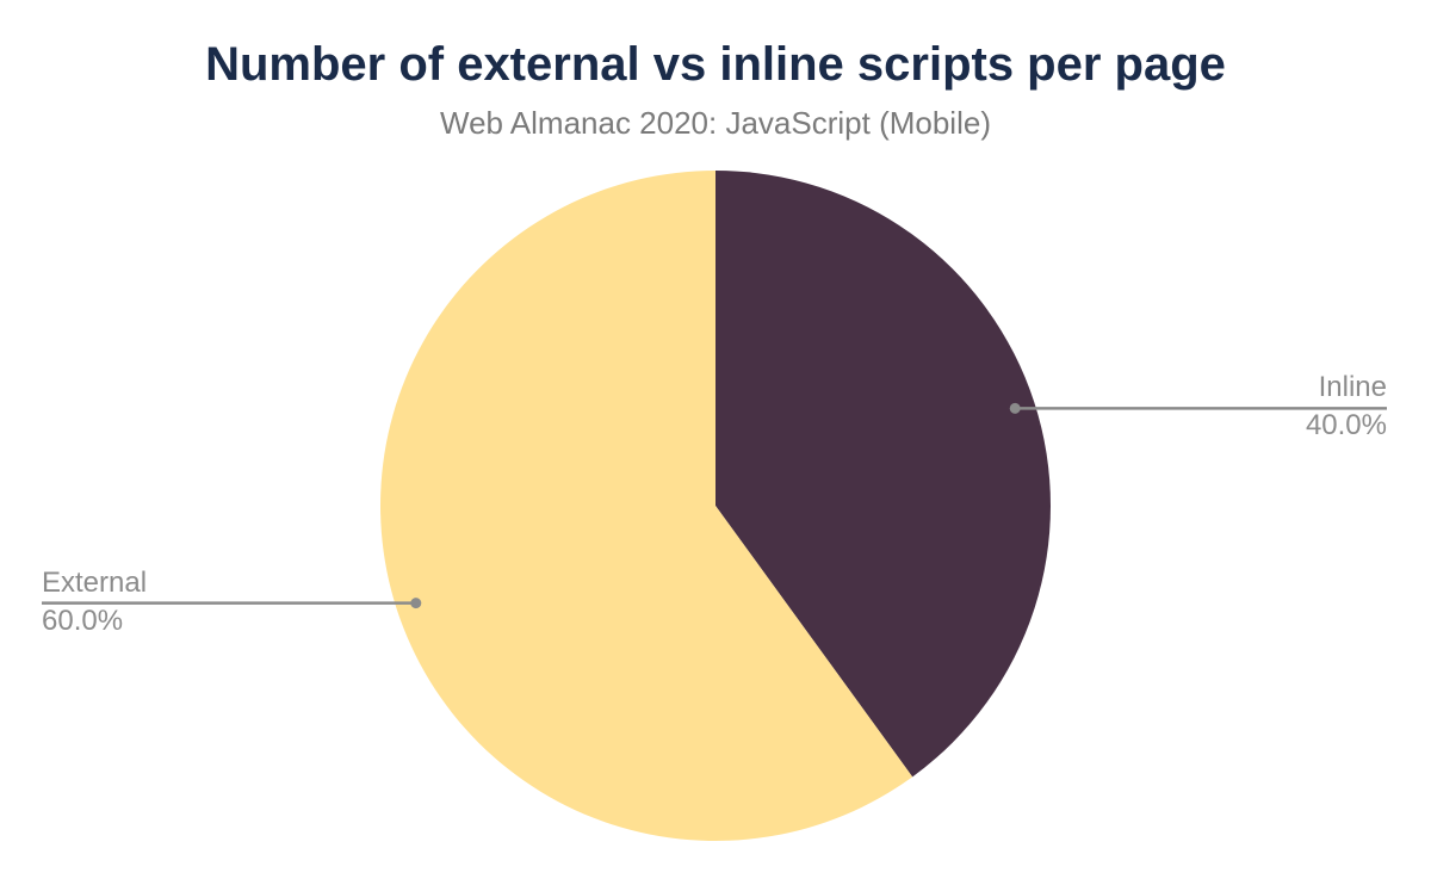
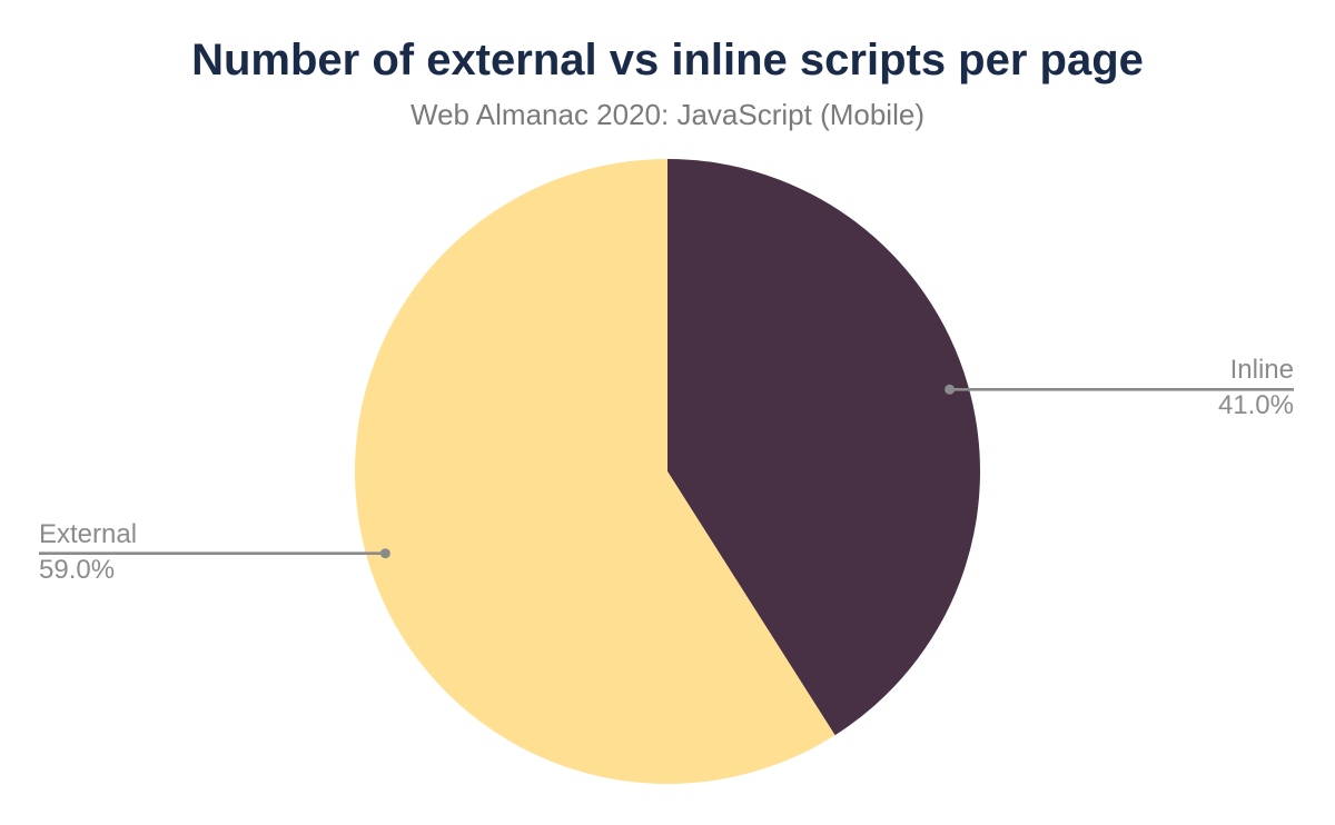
Inline: 40.0% -> 41.0%
External: 60.0% -> 59.0%
